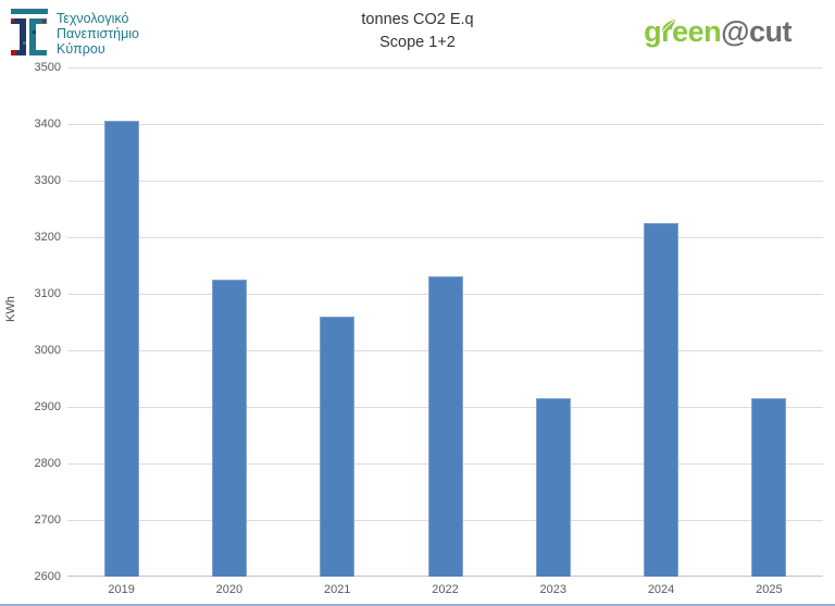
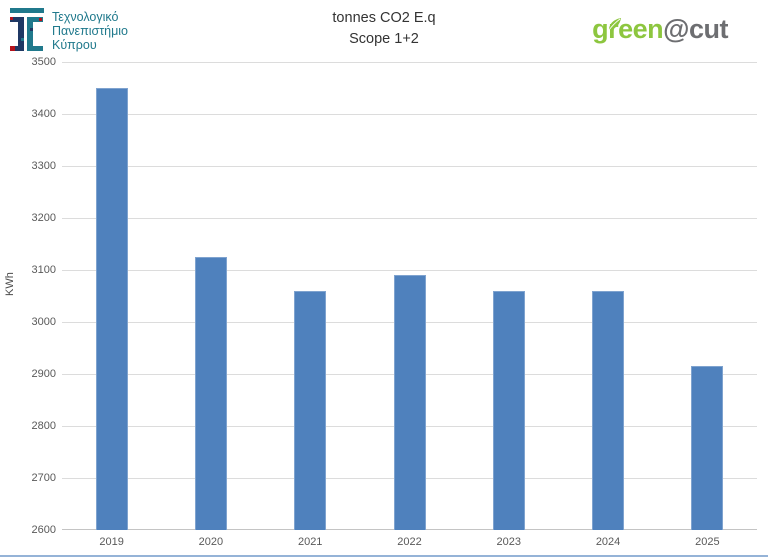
2019: 3400 -> 3450
2022: 3130 -> 3090
2023: 2920 -> 3060
2024: 3220 -> 3060
